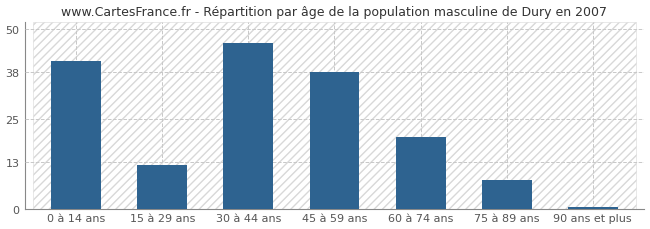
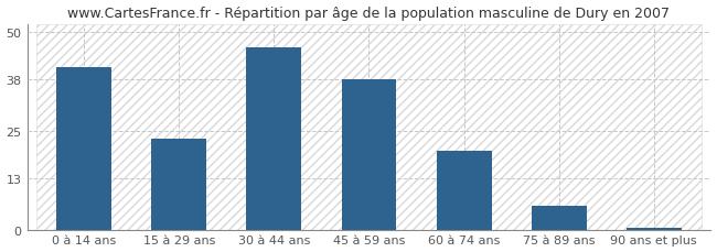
15 à 29 ans: 12.0 -> 23.0
75 à 89 ans: 8.0 -> 6.0
